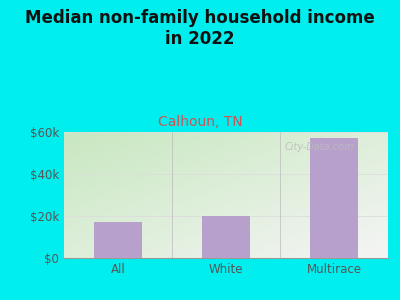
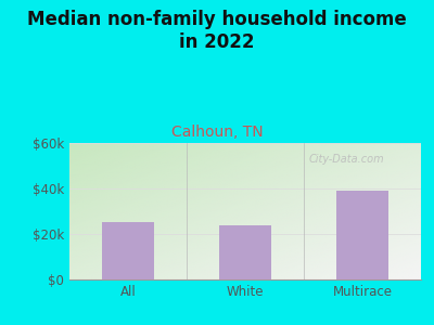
All: $17k -> $25k
White: $20k -> $24k
Multirace: $57k -> $39k
